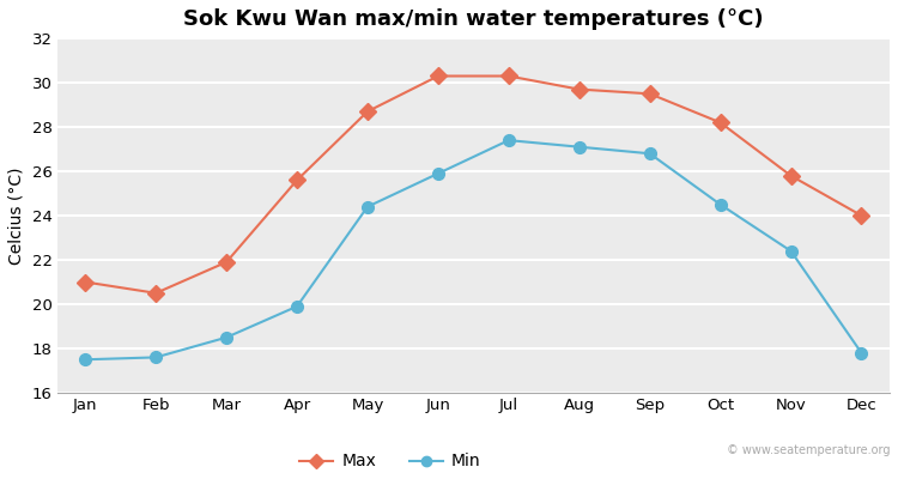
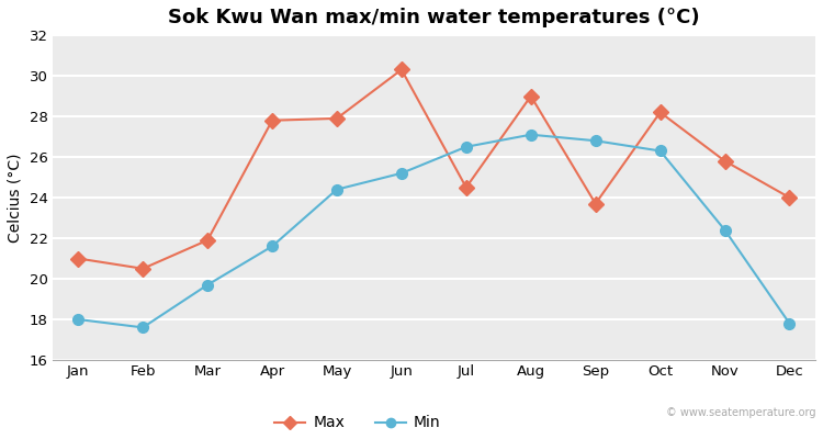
Min/Jan: 17.5 -> 18.0
Min/Mar: 18.5 -> 19.7
Max/Apr: 25.6 -> 27.8
Min/Apr: 19.9 -> 21.6
Max/May: 28.7 -> 27.9
Min/Jun: 25.9 -> 25.2
Max/Jul: 30.3 -> 24.5
Min/Jul: 27.4 -> 26.5
Max/Aug: 29.7 -> 29.0
Max/Sep: 29.5 -> 23.7
Min/Oct: 24.5 -> 26.3
